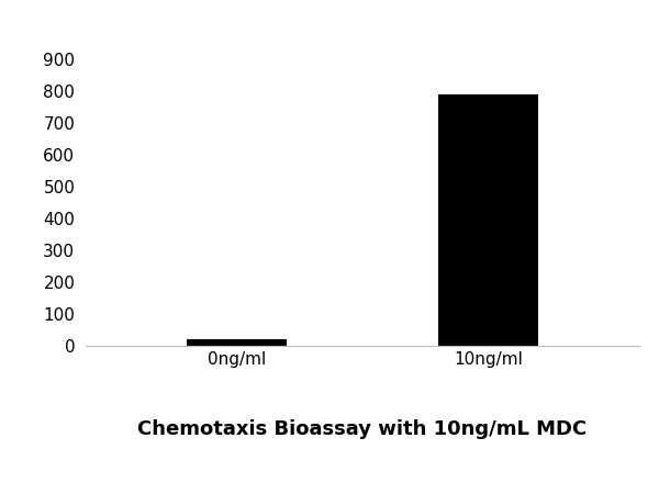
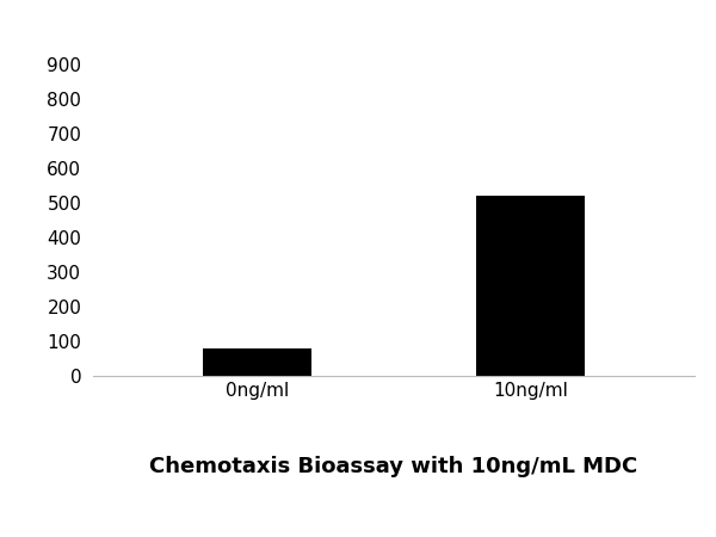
0ng/ml: 20 -> 80
10ng/ml: 790 -> 520
